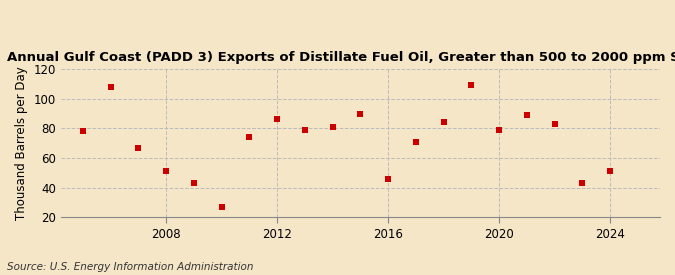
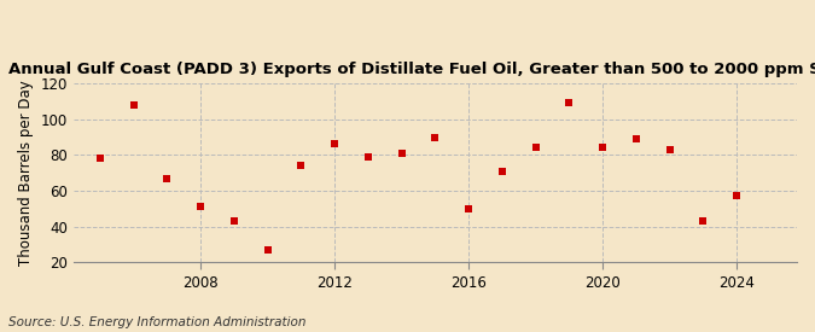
2016: 46 -> 50
2020: 79 -> 84
2024: 51 -> 57
